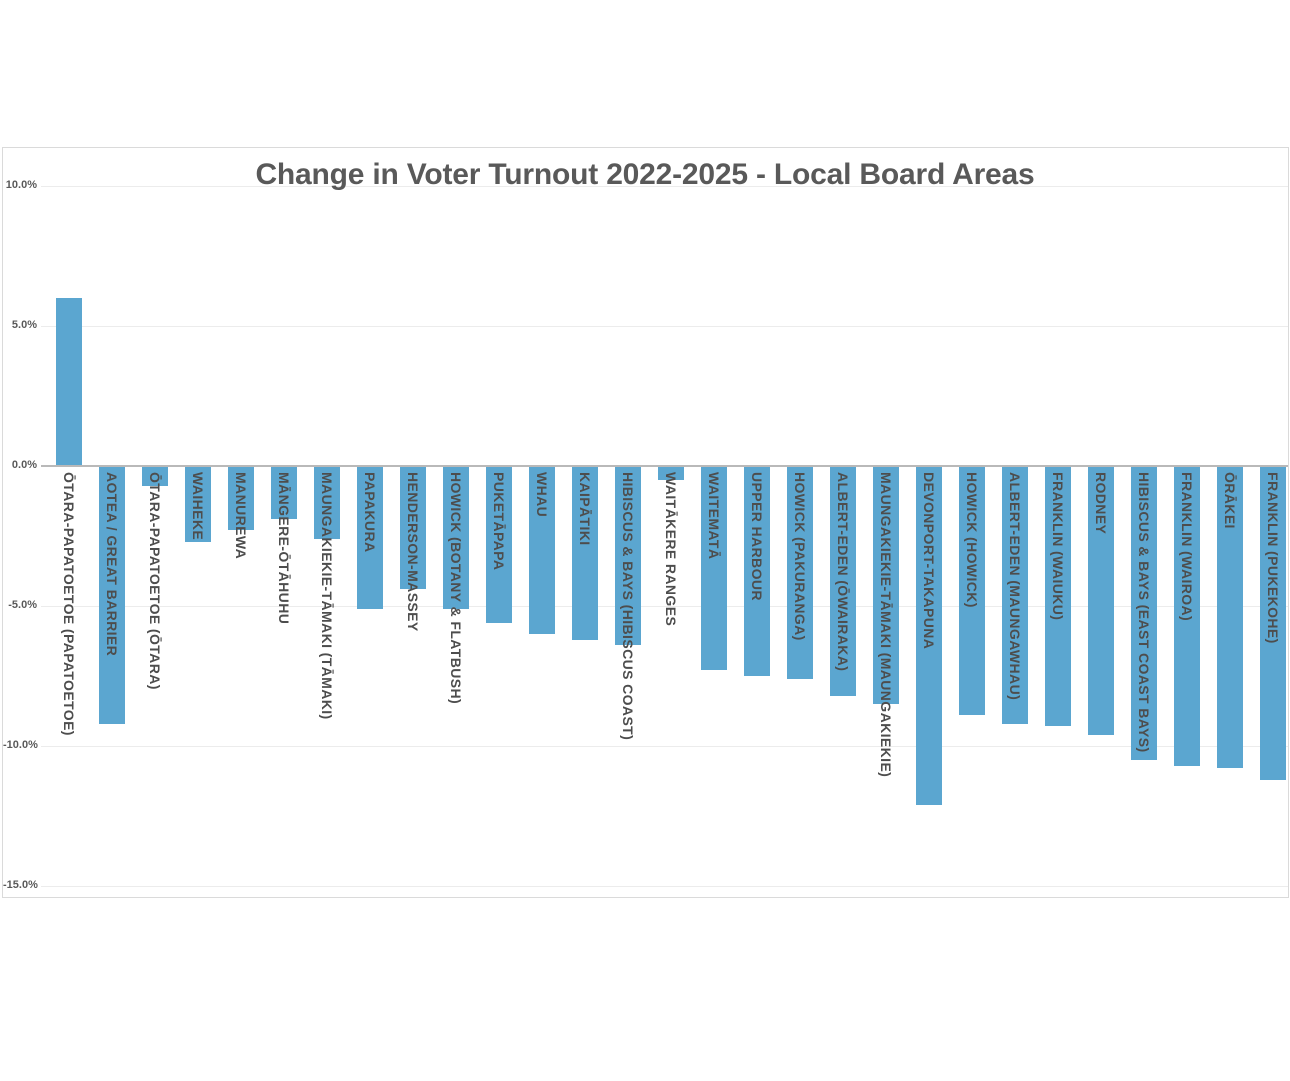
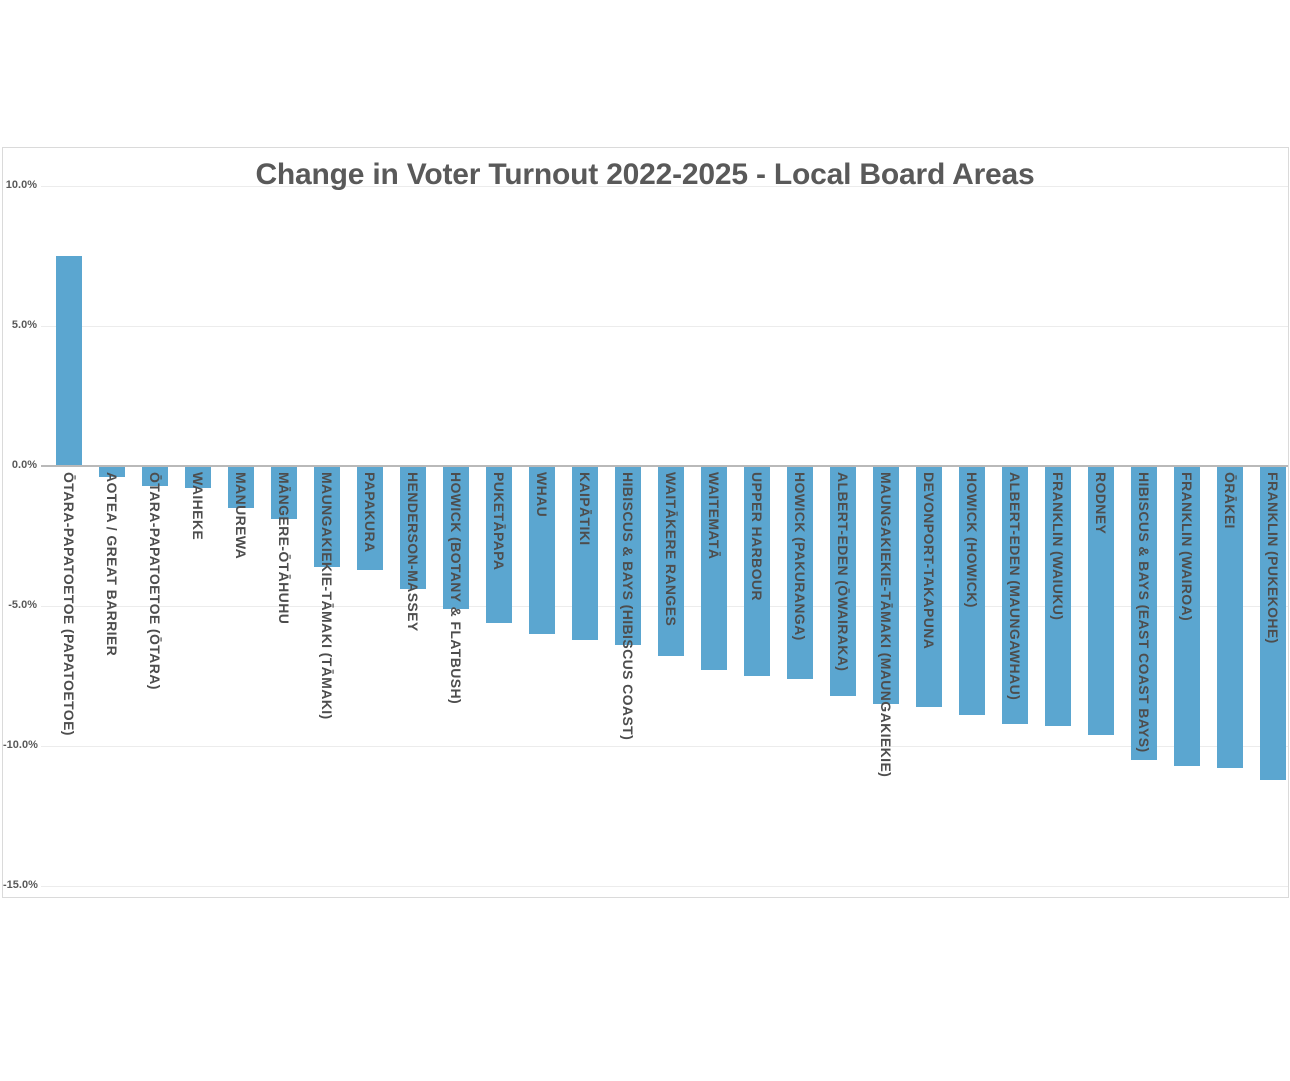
ŌTARA-PAPATOETOE (PAPATOETOE): 6.0% -> 7.5%
AOTEA / GREAT BARRIER: -9.2% -> -0.4%
WAIHEKE: -2.7% -> -0.8%
MANUREWA: -2.3% -> -1.5%
MAUNGAKIEKIE-TĀMAKI (TĀMAKI): -2.6% -> -3.6%
PAPAKURA: -5.1% -> -3.7%
WAITĀKERE RANGES: -0.5% -> -6.8%
DEVONPORT-TAKAPUNA: -12.1% -> -8.6%
